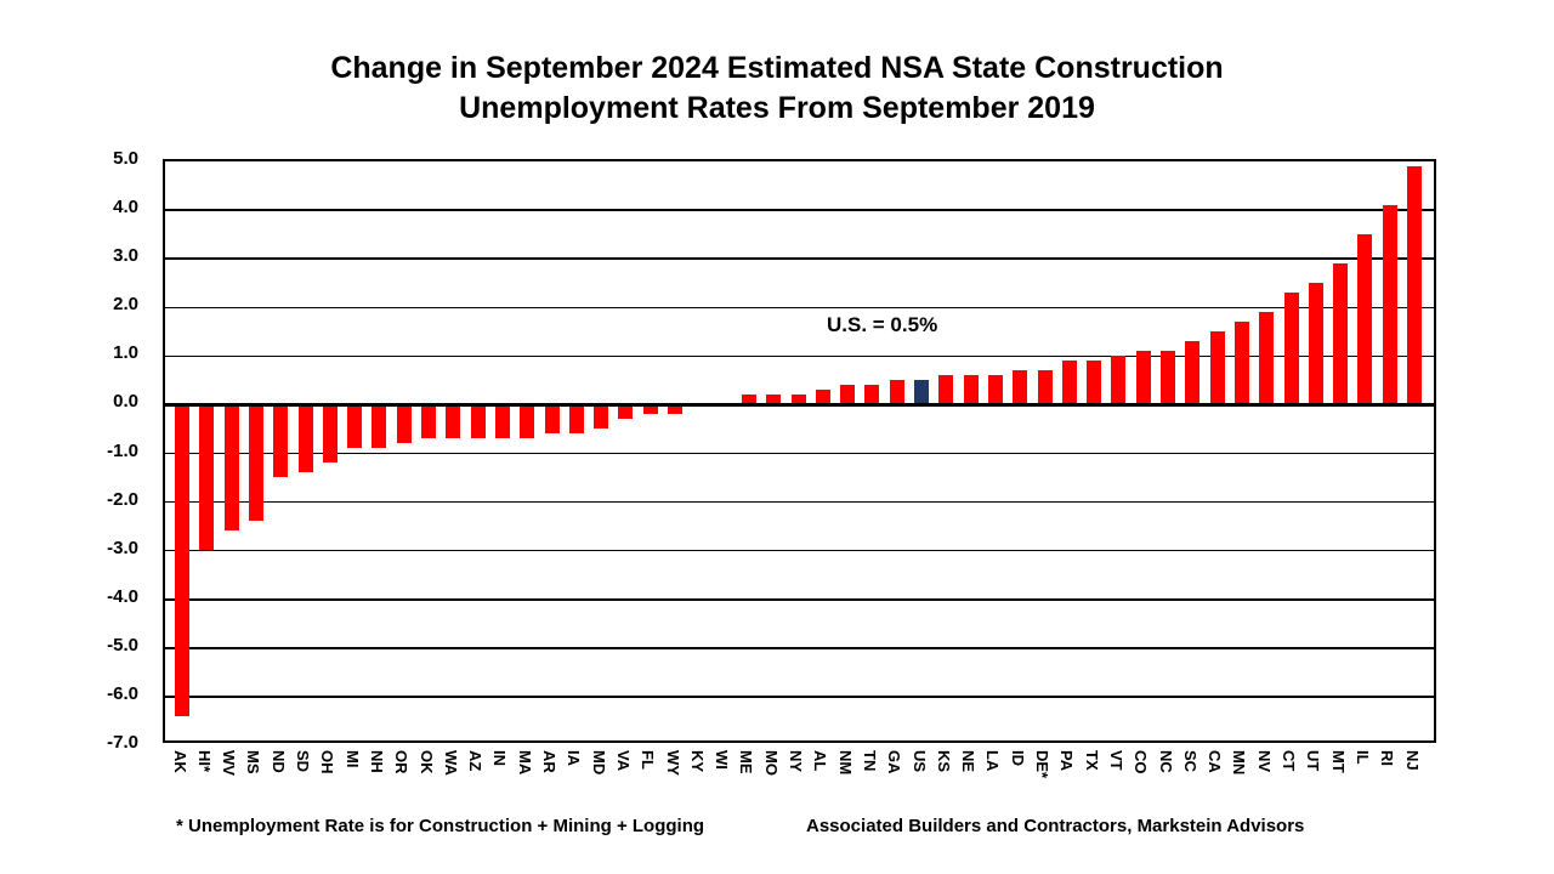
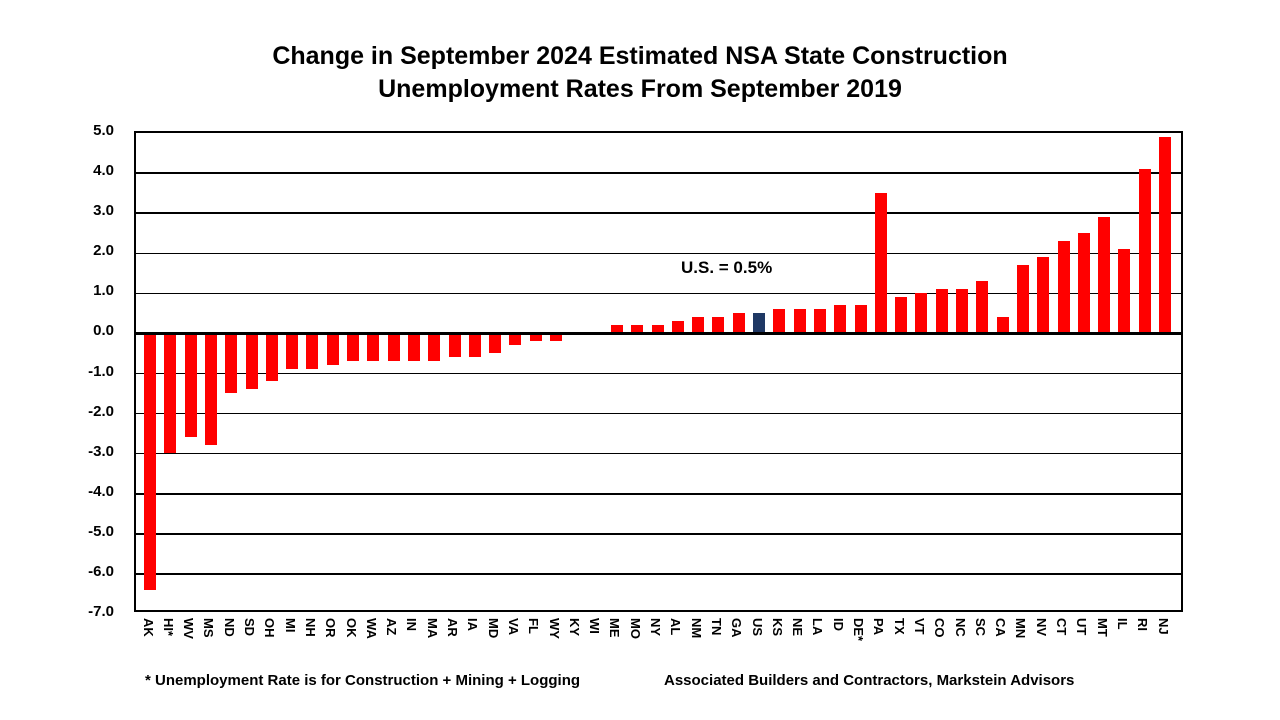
MS: -2.4 -> -2.8
PA: 0.9 -> 3.5
CA: 1.5 -> 0.4
IL: 3.5 -> 2.1
